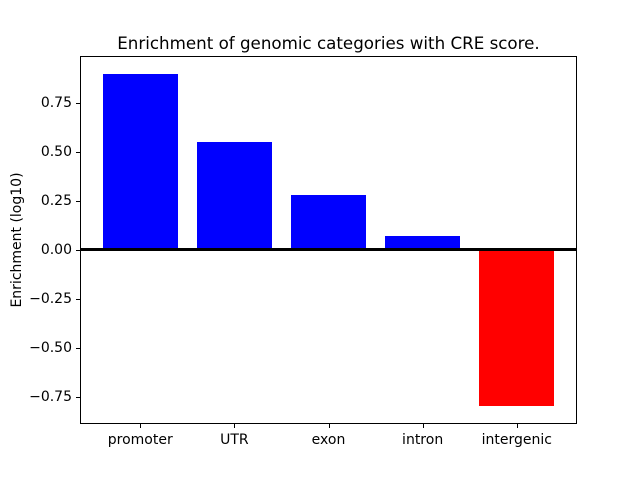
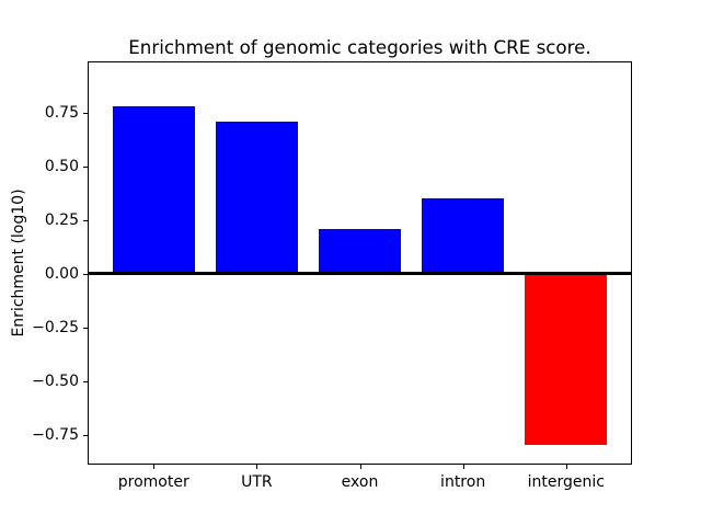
promoter: 0.90 -> 0.78
UTR: 0.55 -> 0.71
exon: 0.28 -> 0.21
intron: 0.07 -> 0.35
